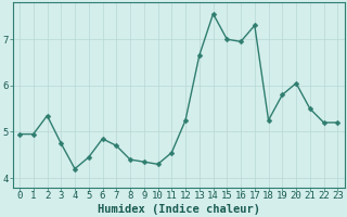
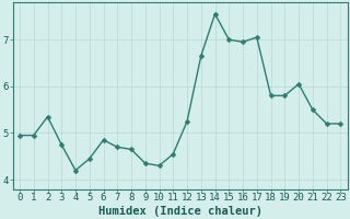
8: 4.40 -> 4.65
17: 7.30 -> 7.05
18: 5.25 -> 5.80
